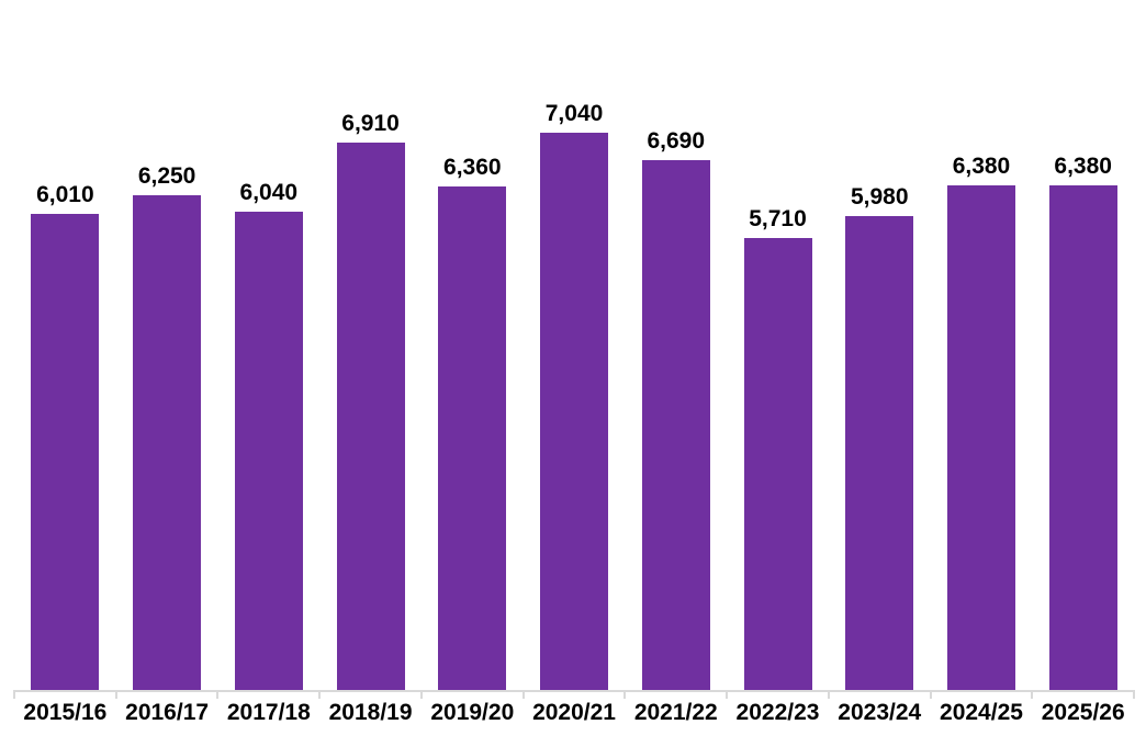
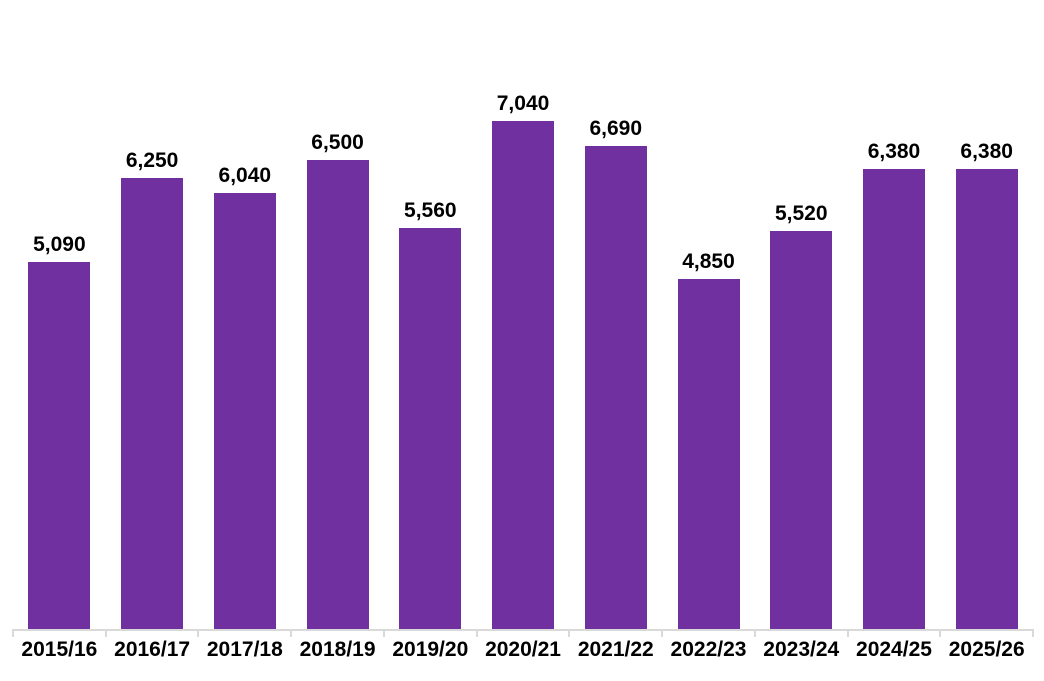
2015/16: 6,010 -> 5,090
2018/19: 6,910 -> 6,500
2019/20: 6,360 -> 5,560
2022/23: 5,710 -> 4,850
2023/24: 5,980 -> 5,520
